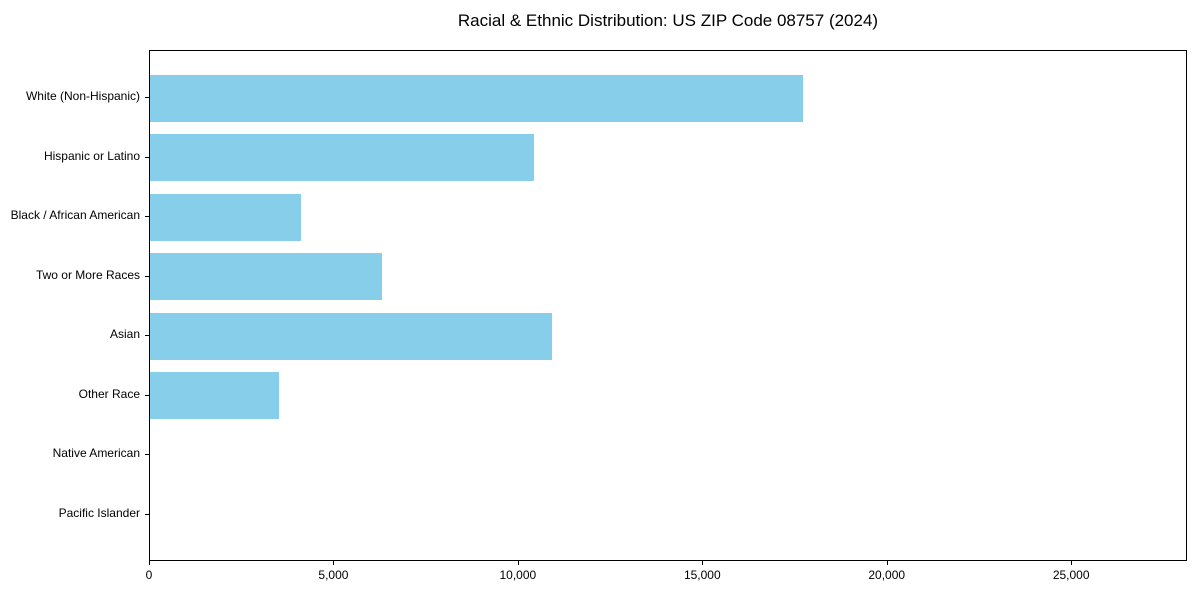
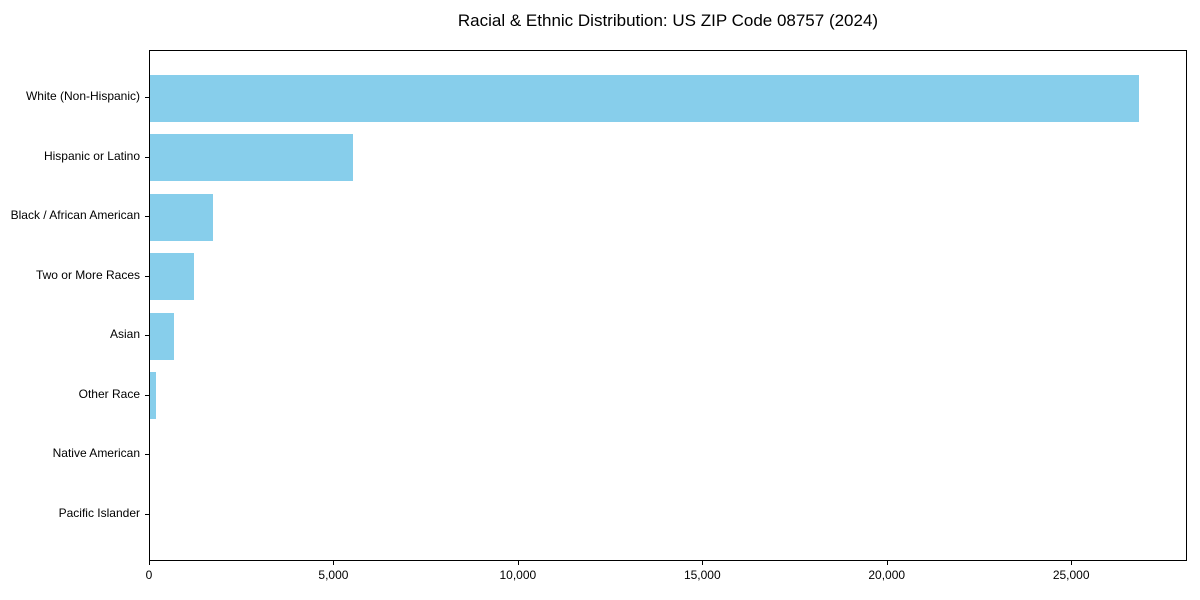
White (Non-Hispanic): 17700 -> 26800
Hispanic or Latino: 10400 -> 5500
Black / African American: 4100 -> 1700
Two or More Races: 6300 -> 1200
Asian: 10900 -> 600
Other Race: 3500 -> 200
